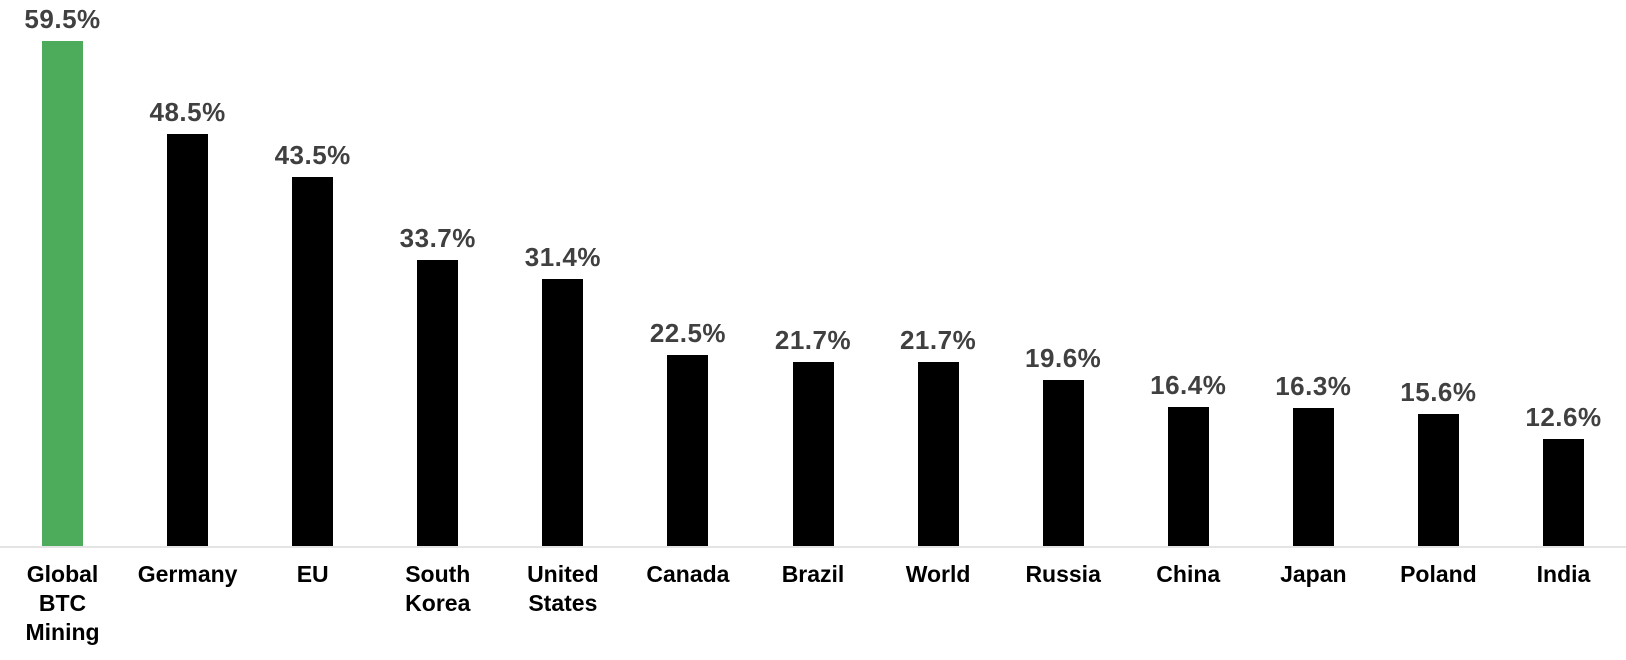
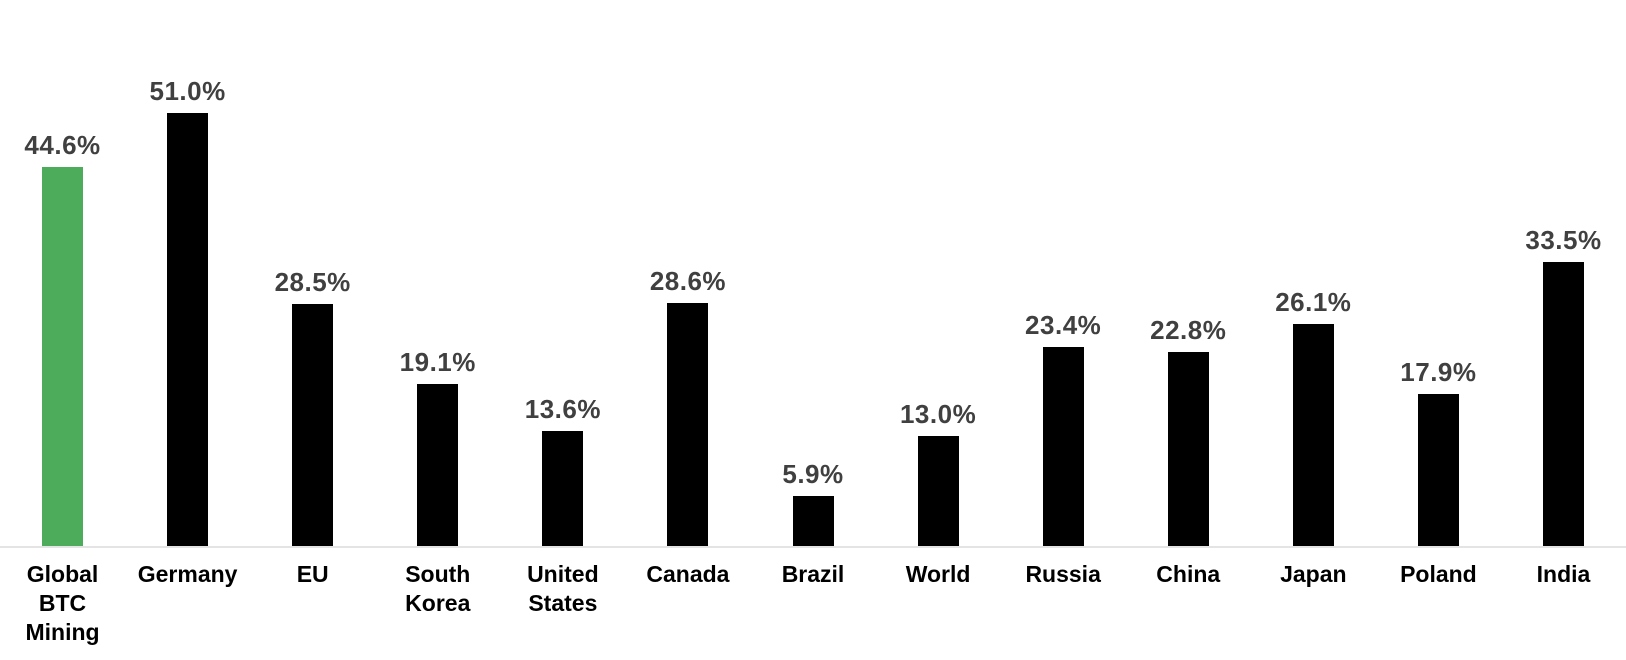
Global BTC Mining: 59.5% -> 44.6%
Germany: 48.5% -> 51.0%
EU: 43.5% -> 28.5%
South Korea: 33.7% -> 19.1%
United States: 31.4% -> 13.6%
Canada: 22.5% -> 28.6%
Brazil: 21.7% -> 5.9%
World: 21.7% -> 13.0%
Russia: 19.6% -> 23.4%
China: 16.4% -> 22.8%
Japan: 16.3% -> 26.1%
Poland: 15.6% -> 17.9%
India: 12.6% -> 33.5%
